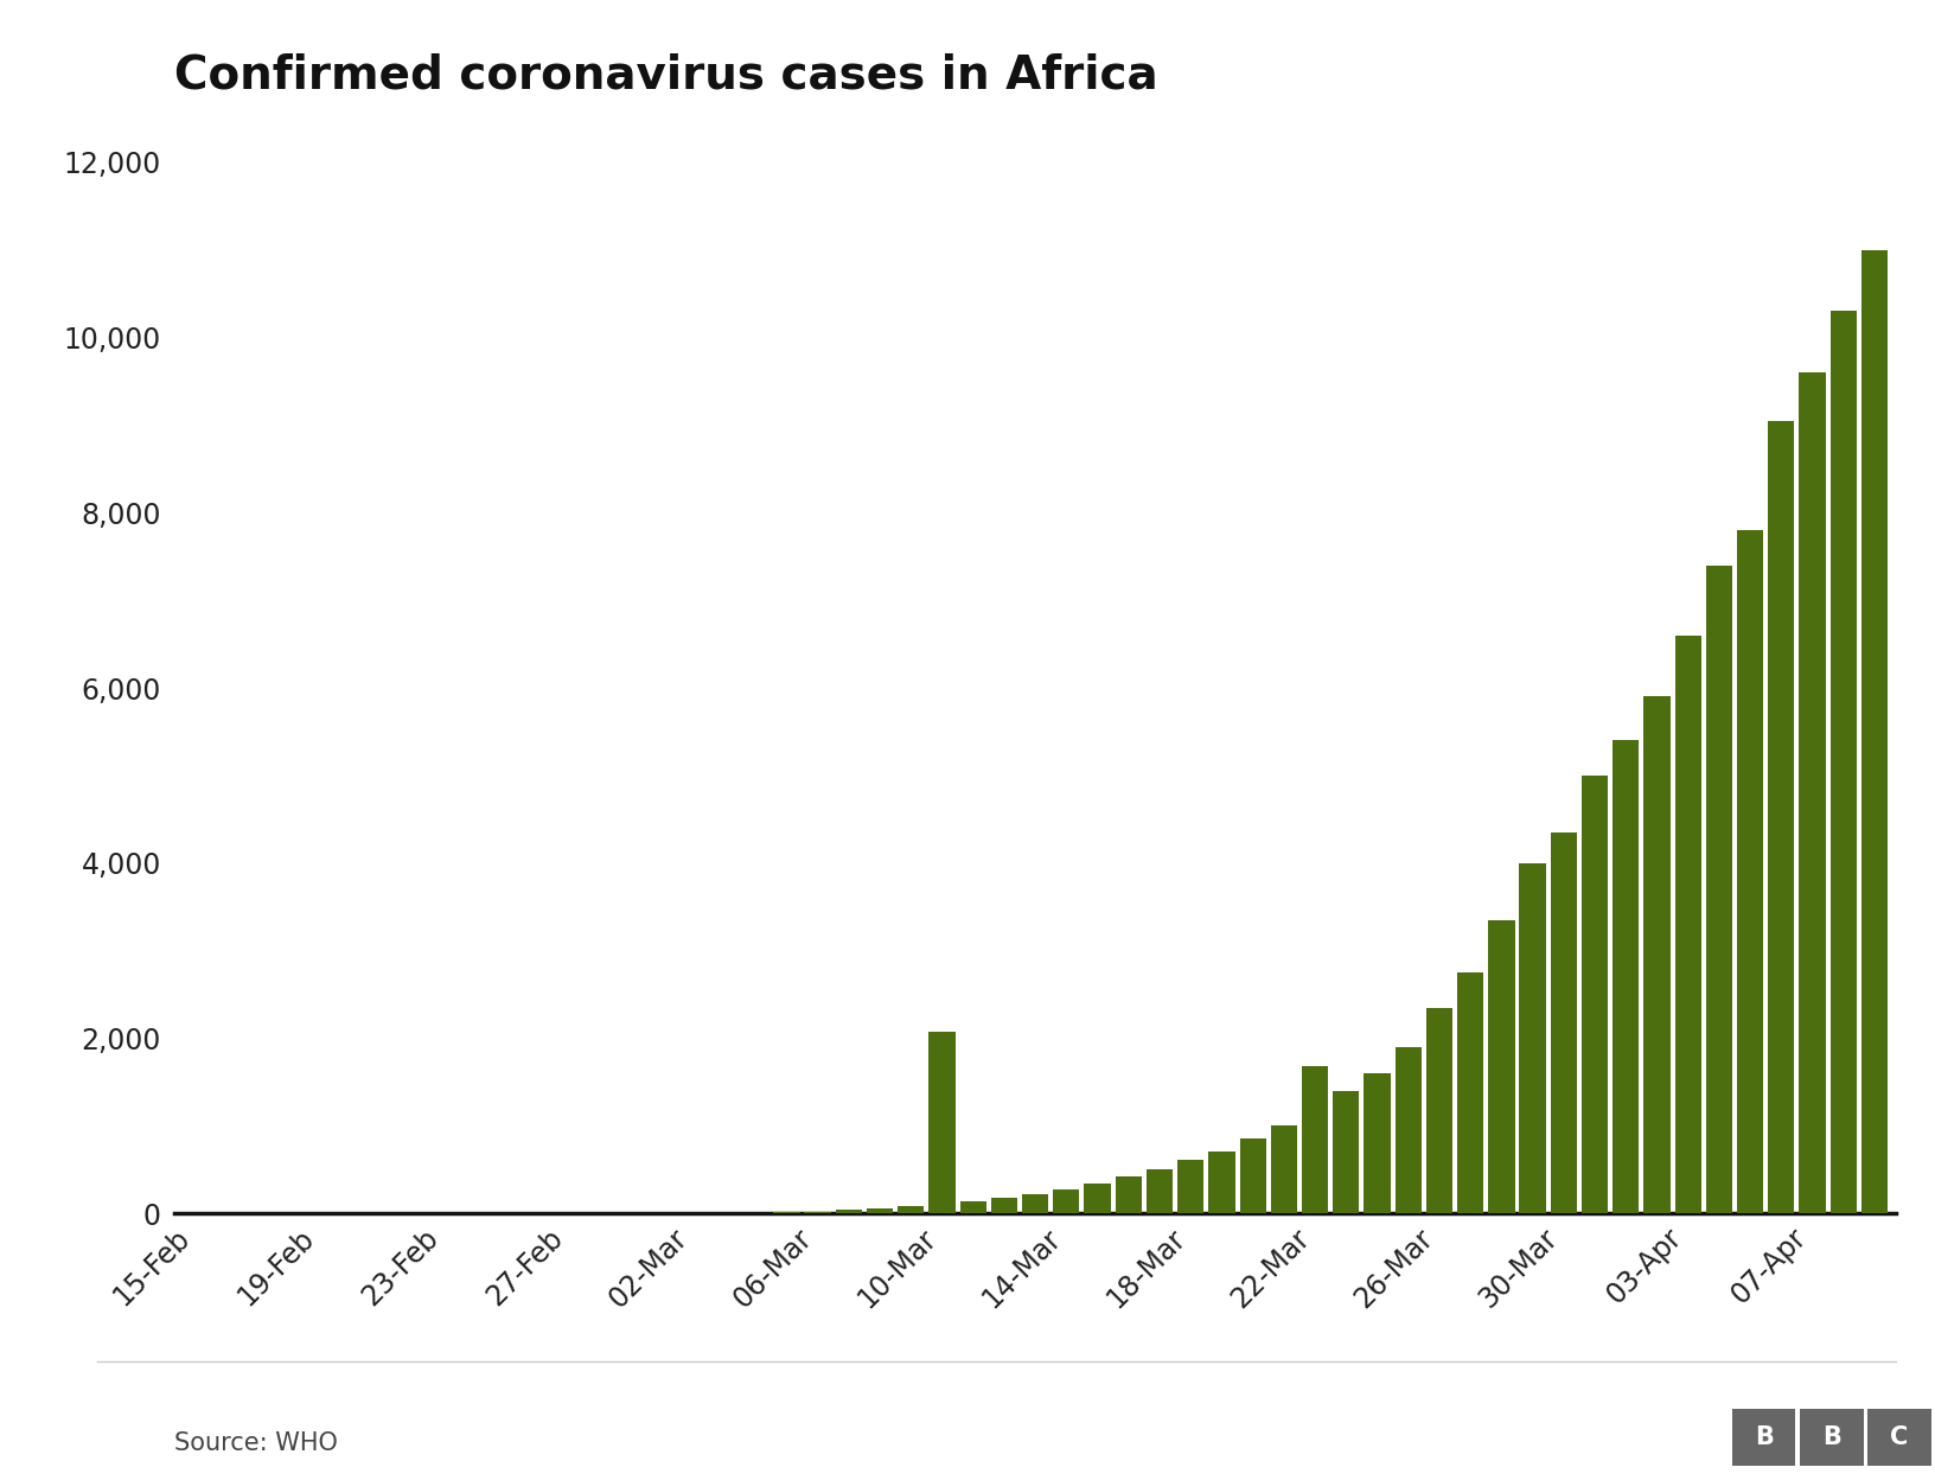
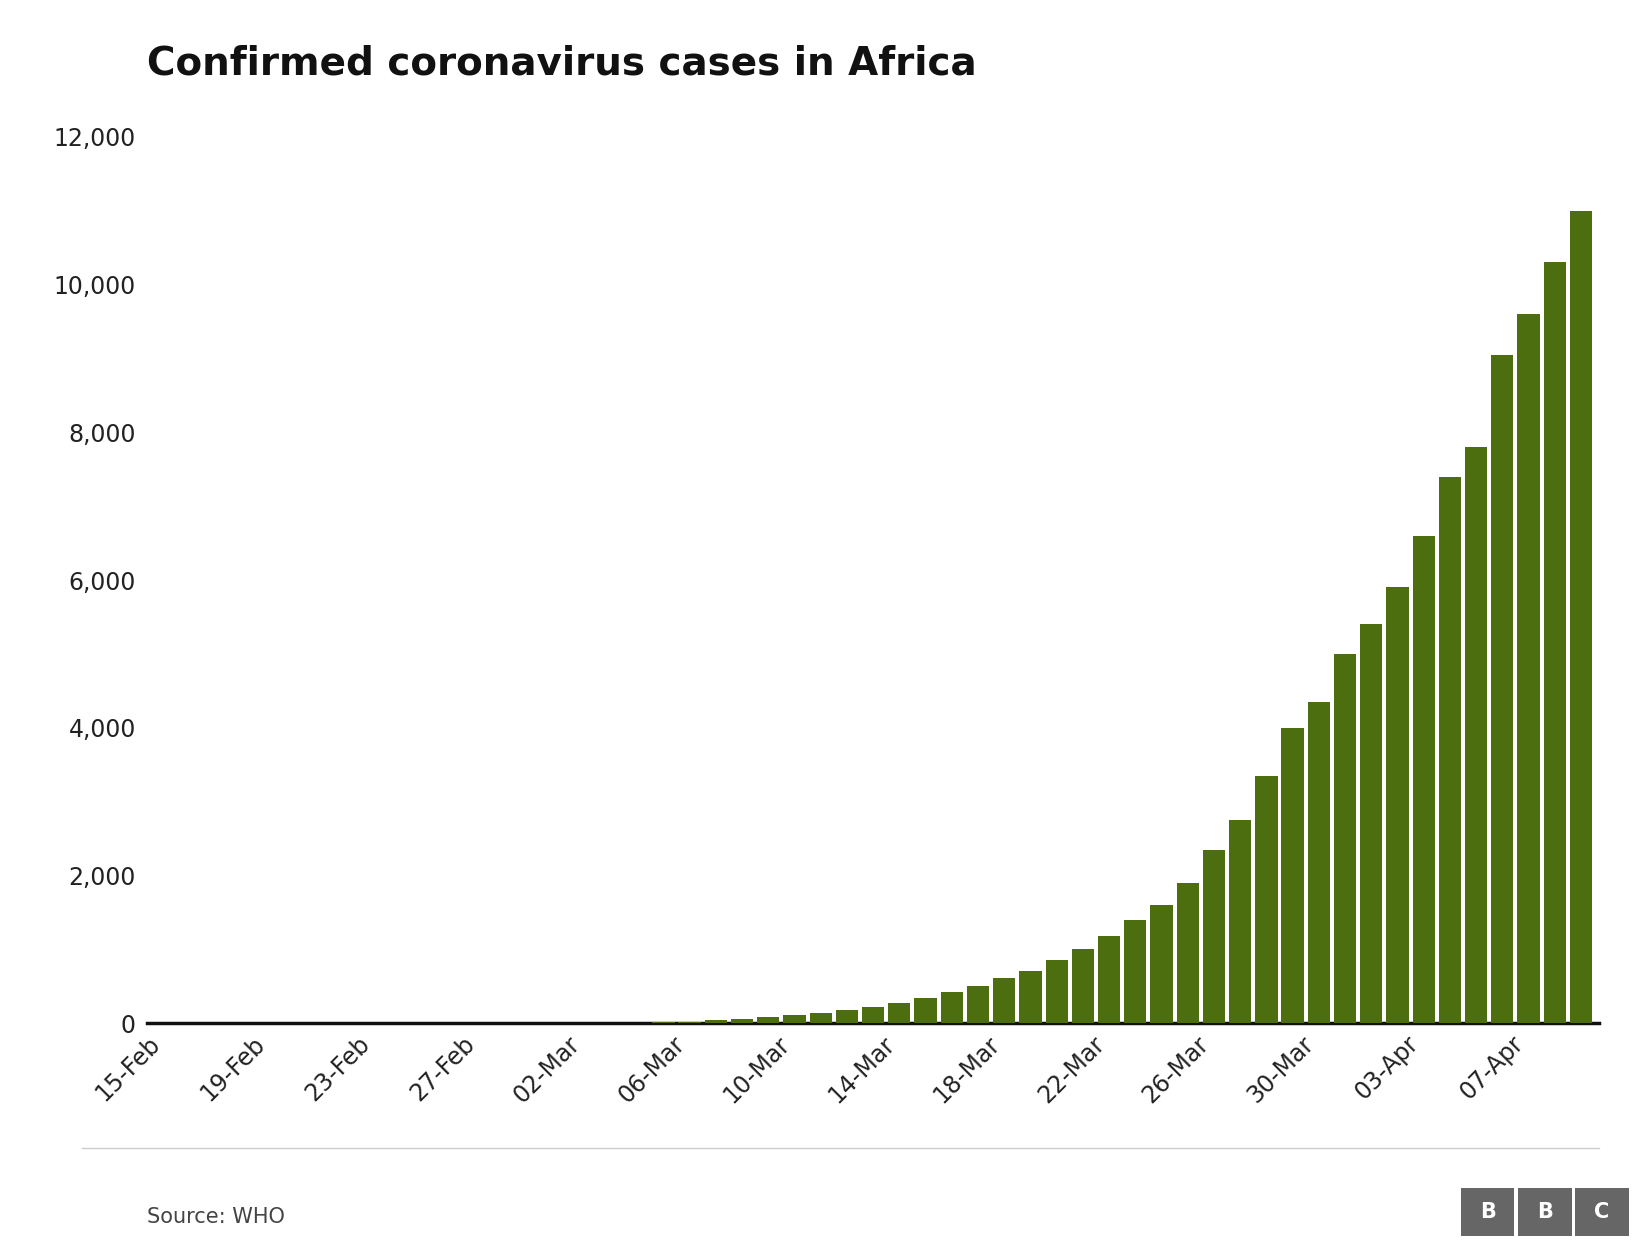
10-Mar: 2,080 -> 110
22-Mar: 1,680 -> 1,180
